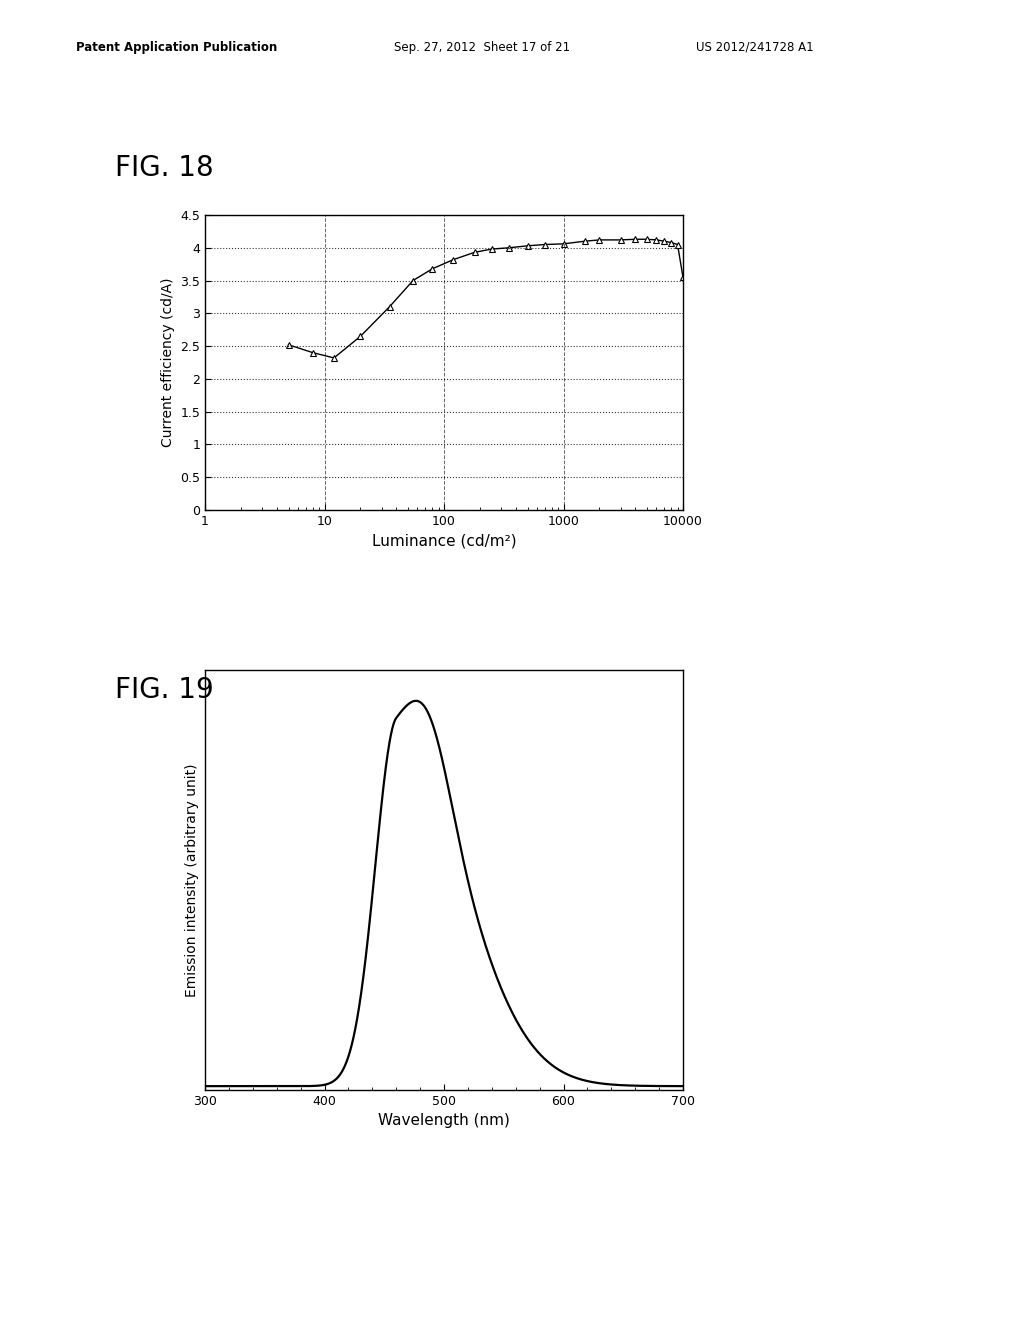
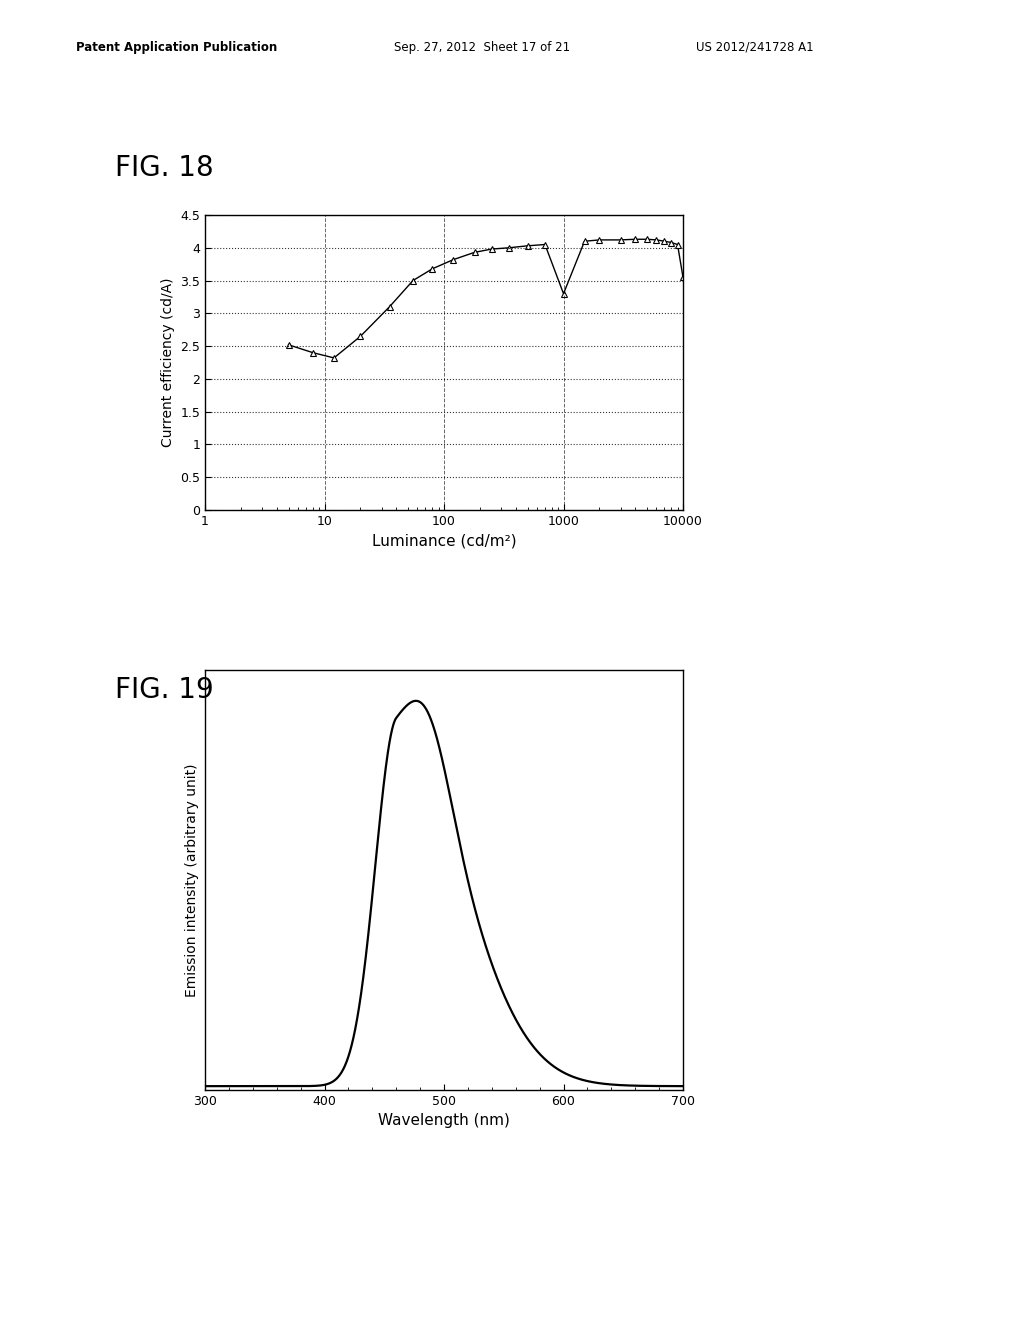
1000: 4.06 -> 3.30
